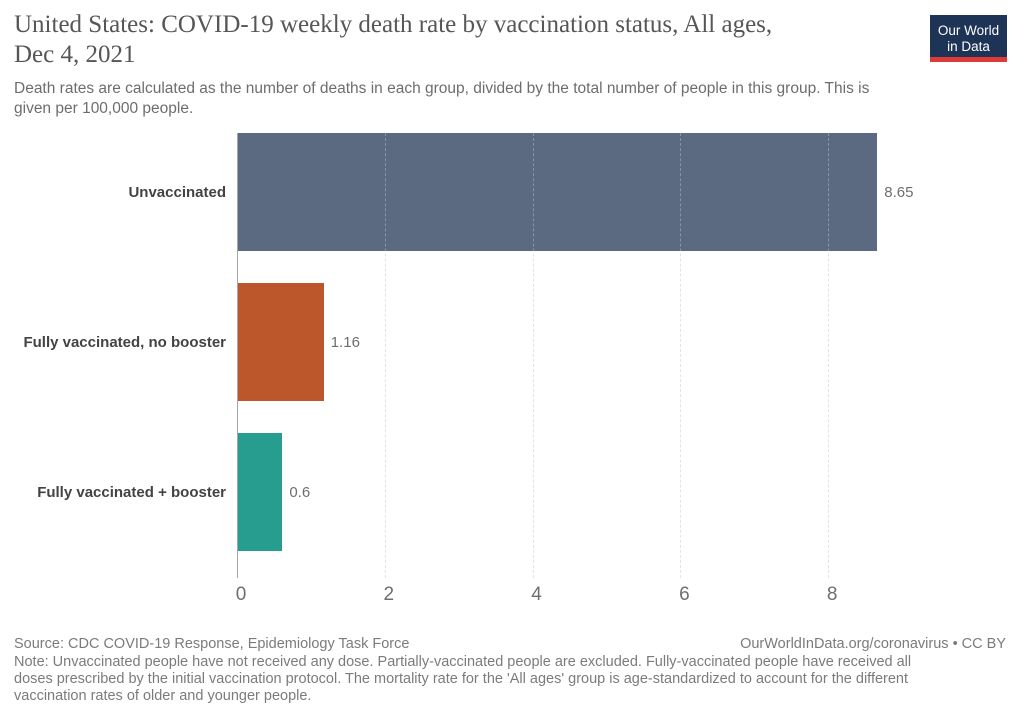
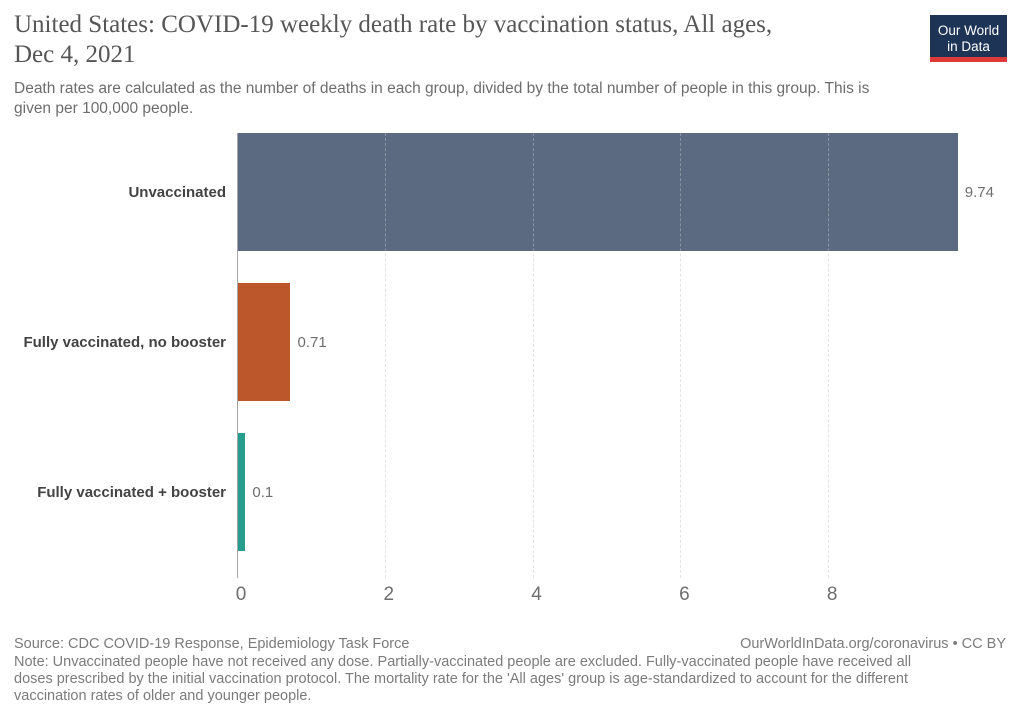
Unvaccinated: 8.65 -> 9.74
Fully vaccinated, no booster: 1.16 -> 0.71
Fully vaccinated + booster: 0.6 -> 0.1
